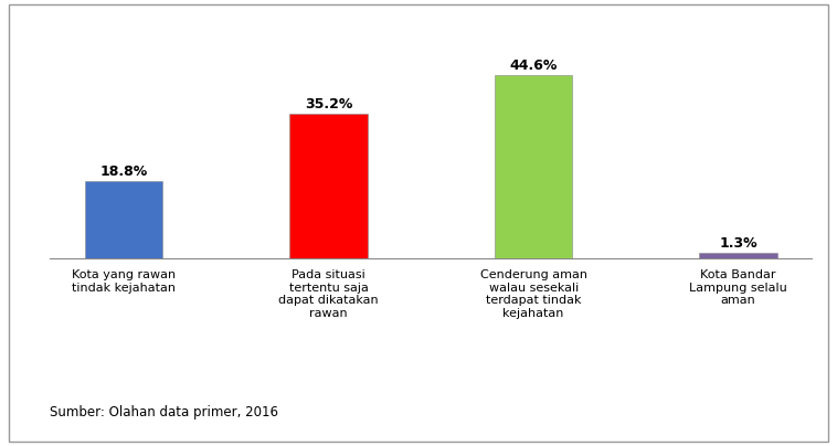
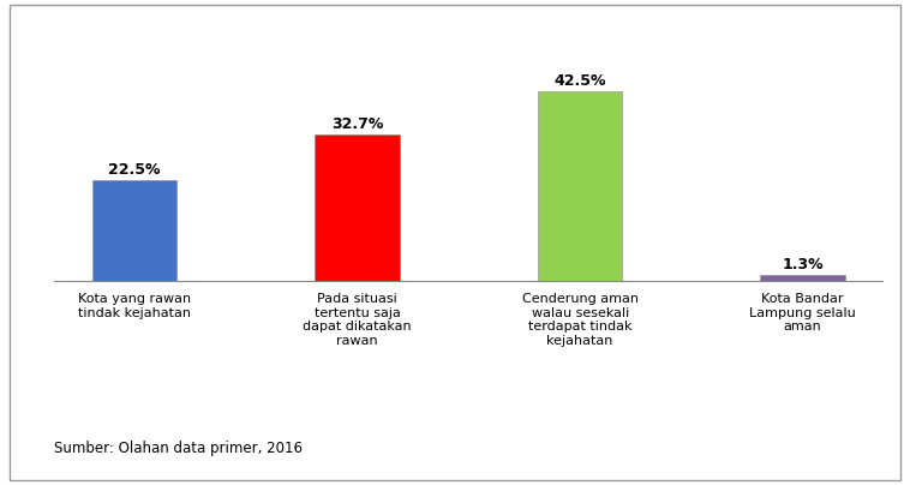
Kota yang rawan tindak kejahatan: 18.8% -> 22.5%
Pada situasi tertentu saja dapat dikatakan rawan: 35.2% -> 32.7%
Cenderung aman walau sesekali terdapat tindak kejahatan: 44.6% -> 42.5%
